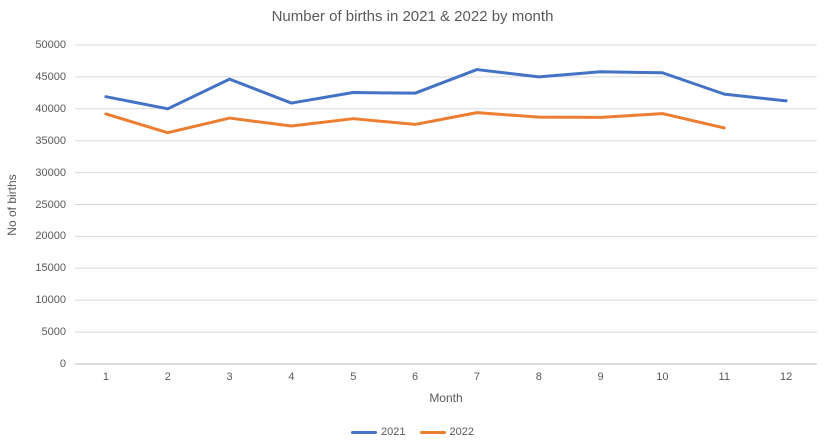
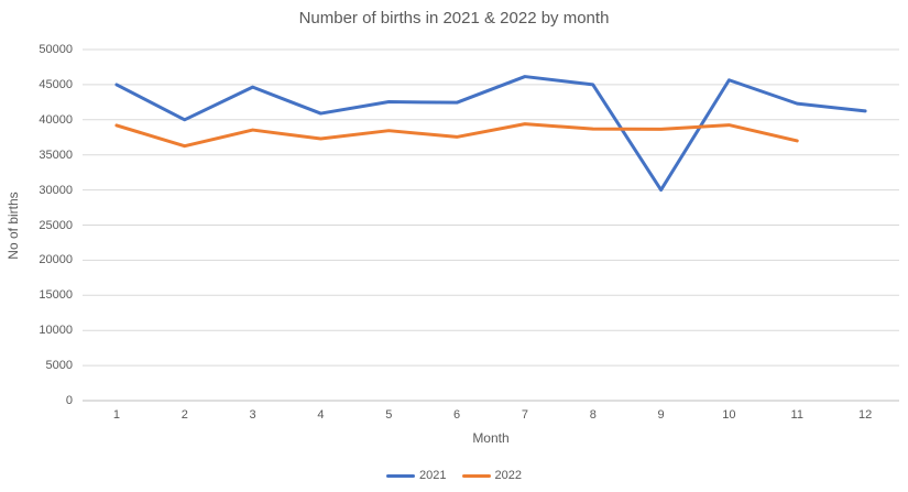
2021/1: 42000 -> 45000
2021/9: 46000 -> 30000
